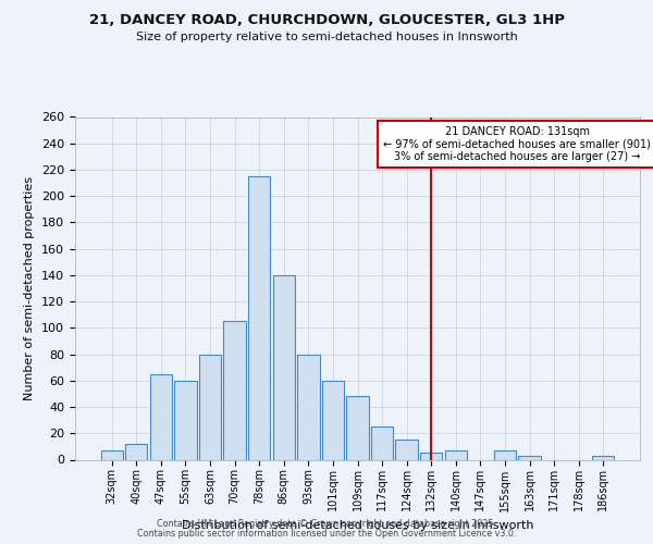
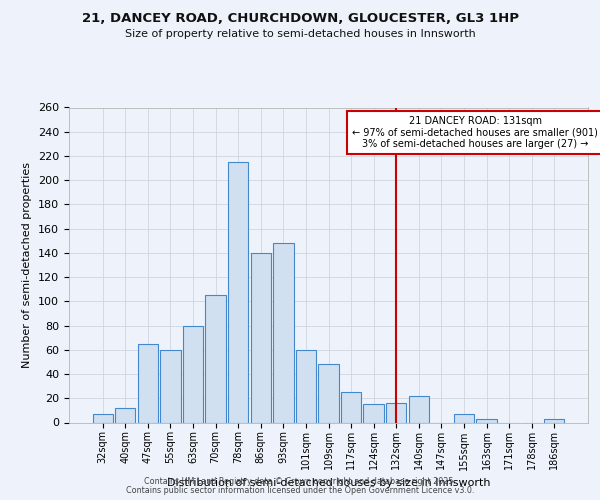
93sqm: 80 -> 148
132sqm: 5 -> 16
140sqm: 7 -> 22
